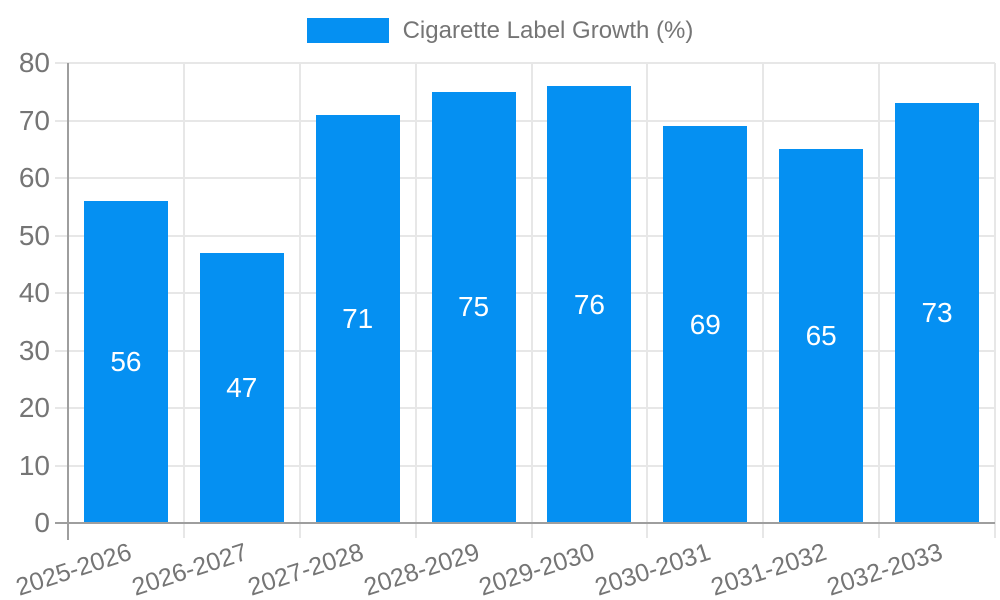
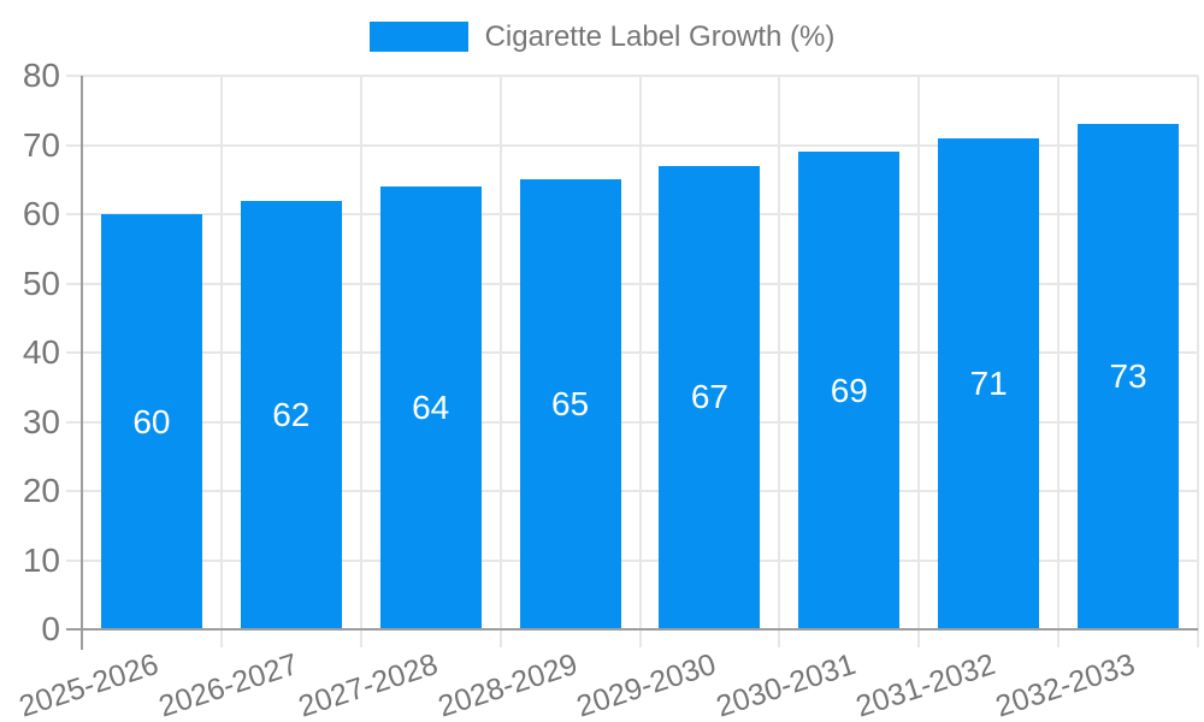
2025-2026: 56 -> 60
2026-2027: 47 -> 62
2027-2028: 71 -> 64
2028-2029: 75 -> 65
2029-2030: 76 -> 67
2031-2032: 65 -> 71
